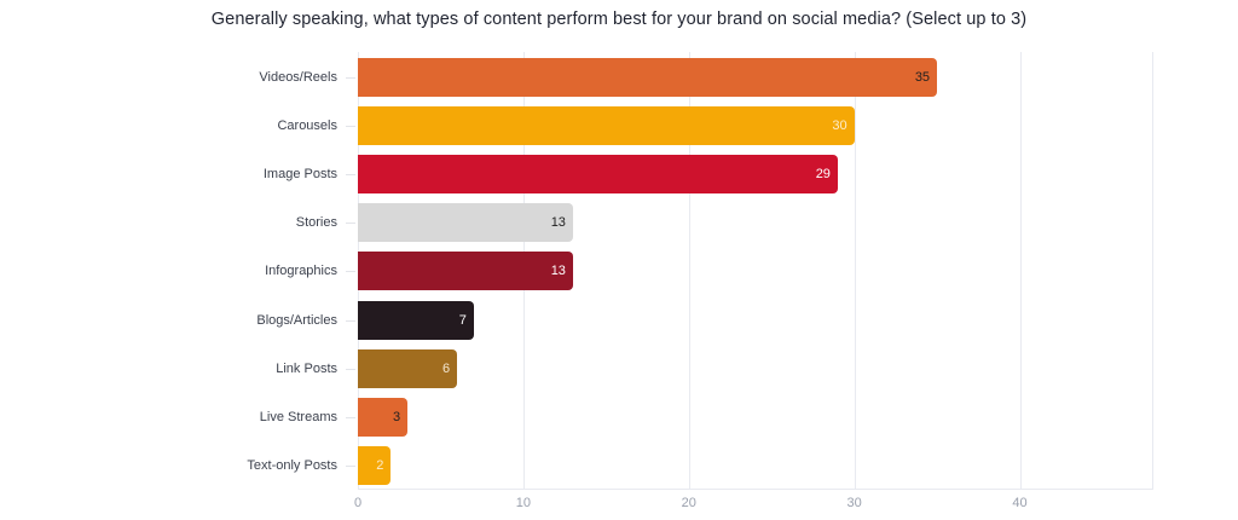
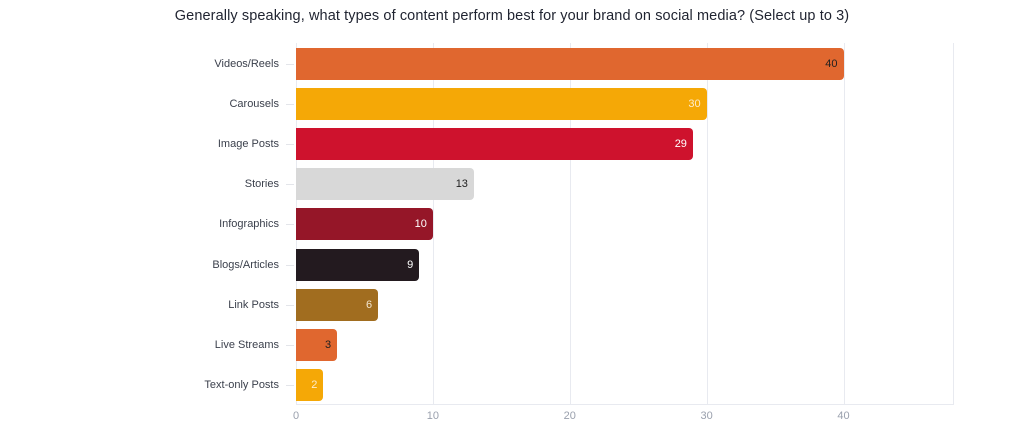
Videos/Reels: 35 -> 40
Infographics: 13 -> 10
Blogs/Articles: 7 -> 9
